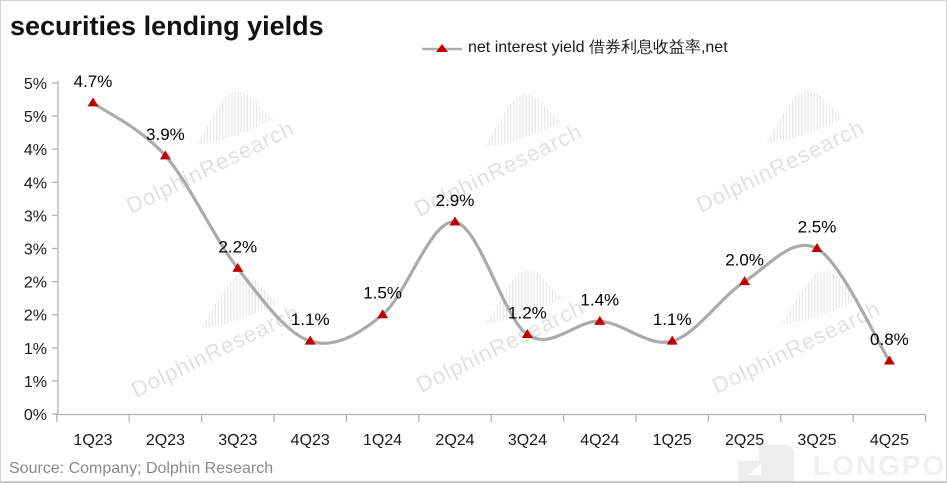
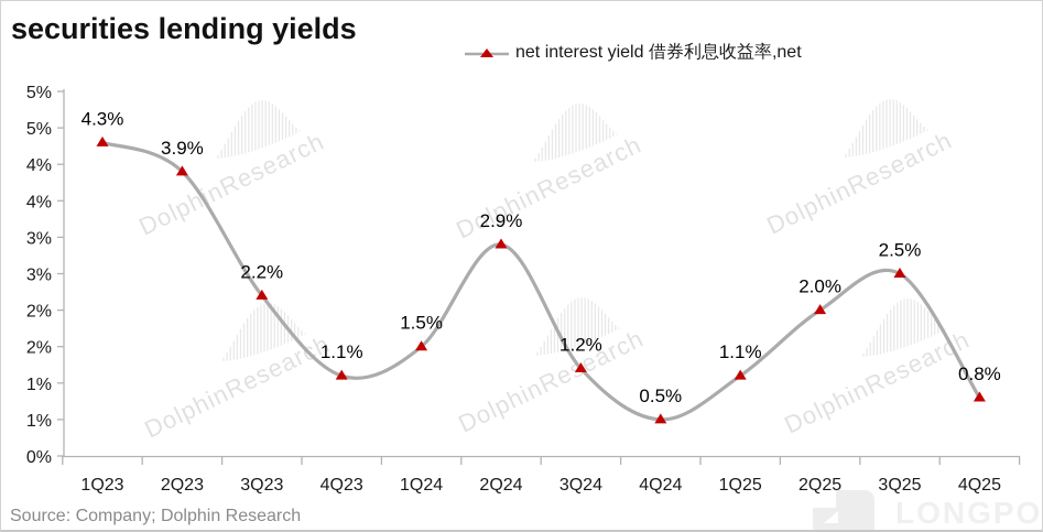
1Q23: 4.7% -> 4.3%
4Q24: 1.4% -> 0.5%
